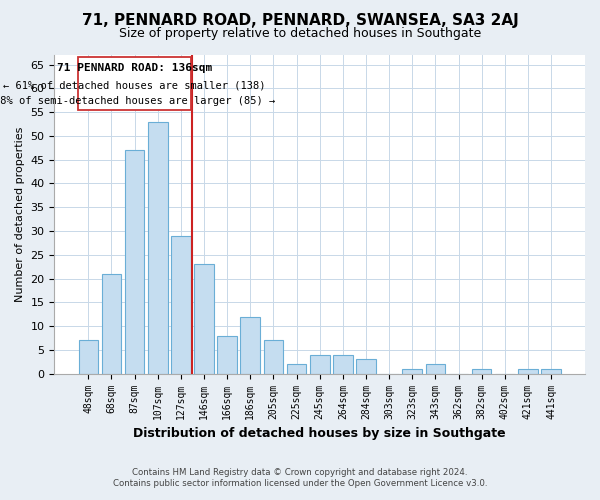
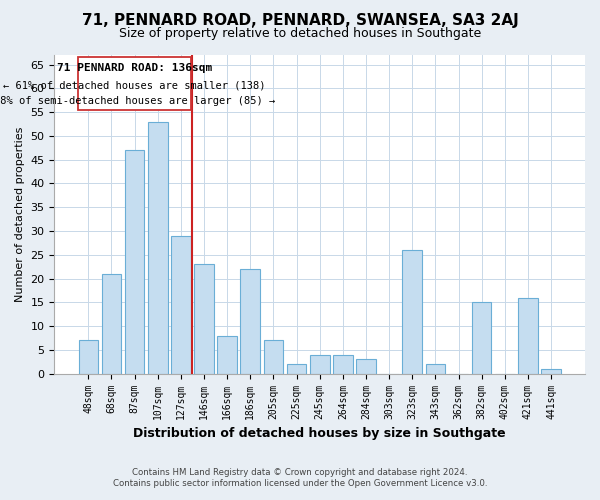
186sqm: 12 -> 22
323sqm: 1 -> 26
382sqm: 1 -> 15
421sqm: 1 -> 16
